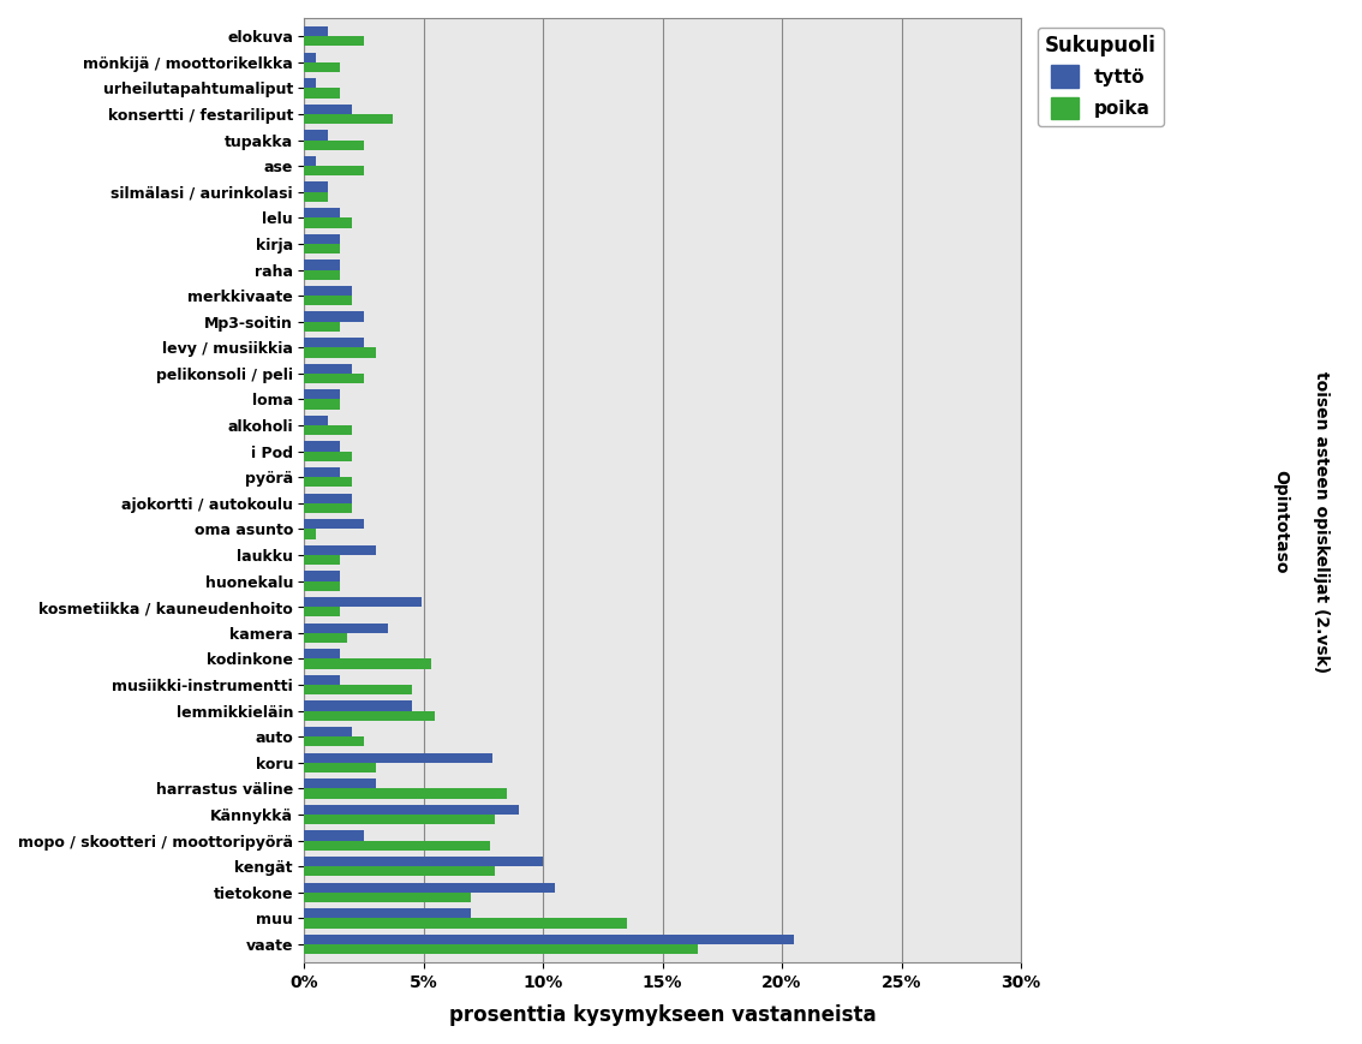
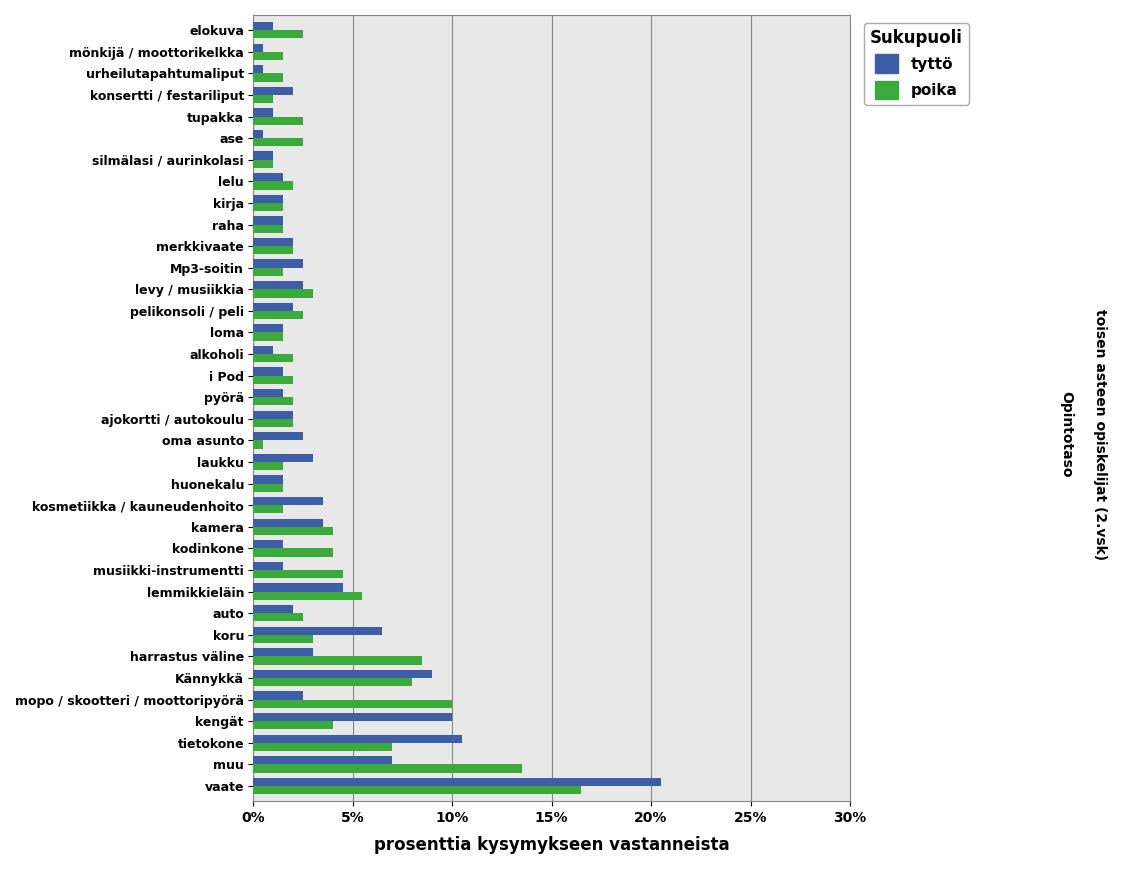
poika/konsertti / festariliput: 3.7% -> 1.0%
tyttö/kosmetiikka / kauneudenhoito: 4.9% -> 3.5%
poika/kamera: 1.8% -> 4.0%
poika/kodinkone: 5.3% -> 4.0%
tyttö/koru: 7.9% -> 6.5%
poika/mopo / skootteri / moottoripyörä: 7.8% -> 10.0%
poika/kengät: 8.0% -> 4.0%
